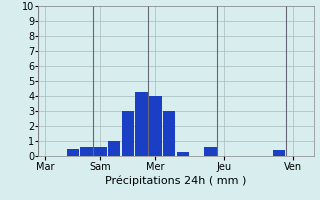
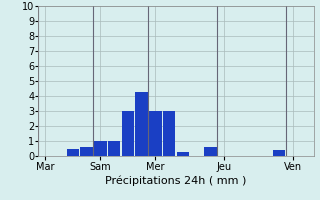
Sam: 0.6 -> 1.0
Mer: 4.0 -> 3.0
